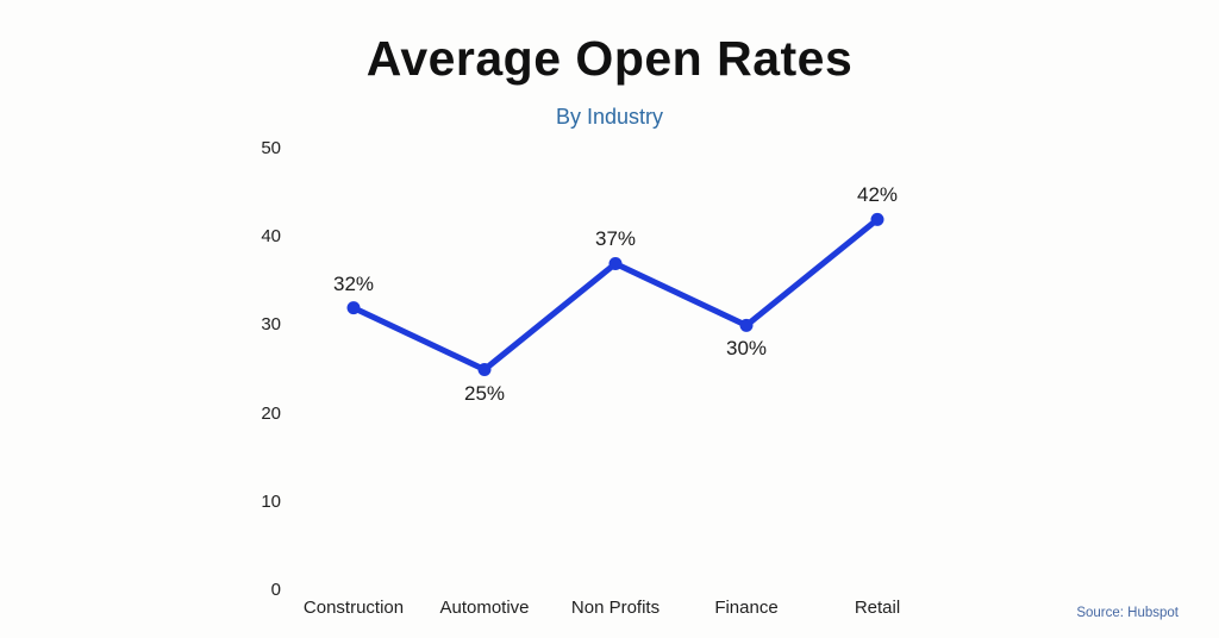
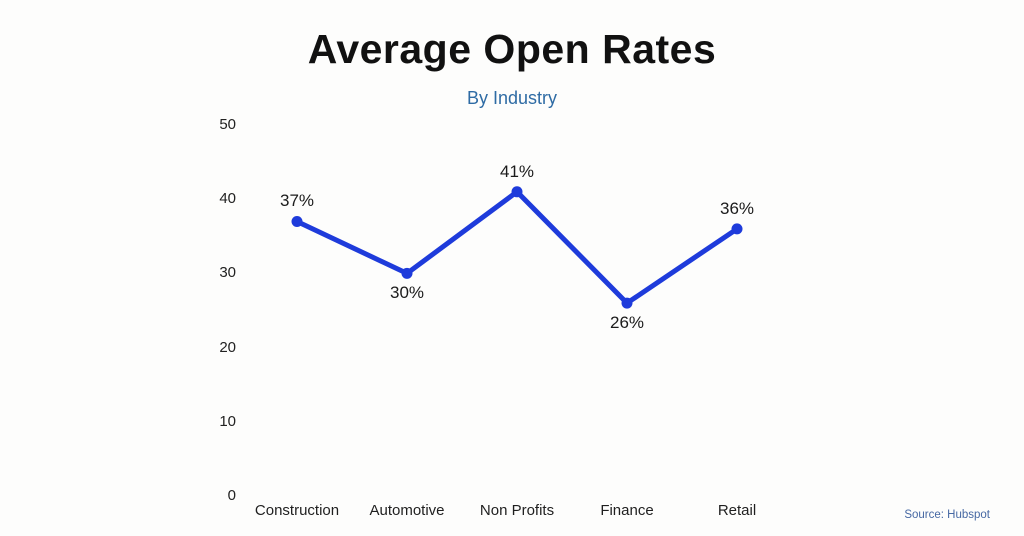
Construction: 32% -> 37%
Automotive: 25% -> 30%
Non Profits: 37% -> 41%
Finance: 30% -> 26%
Retail: 42% -> 36%
